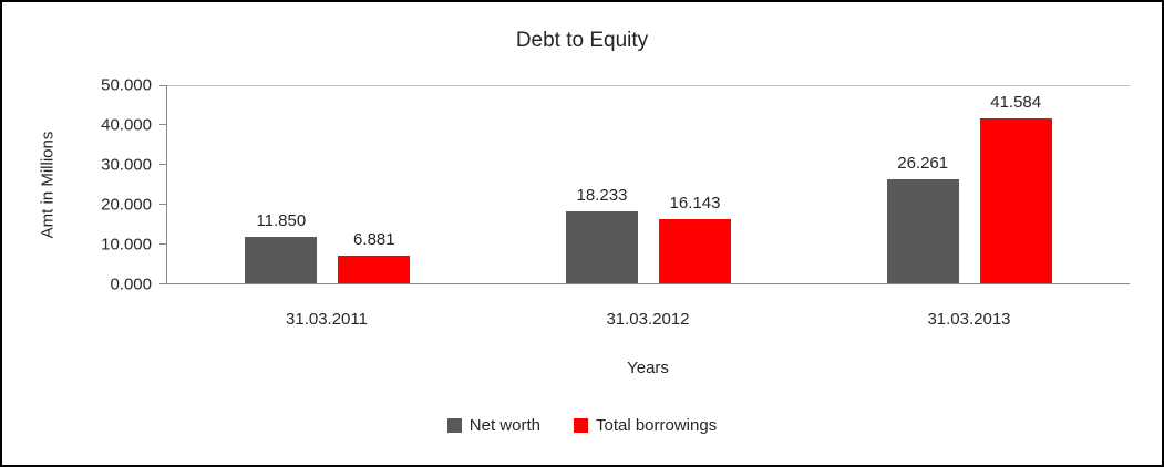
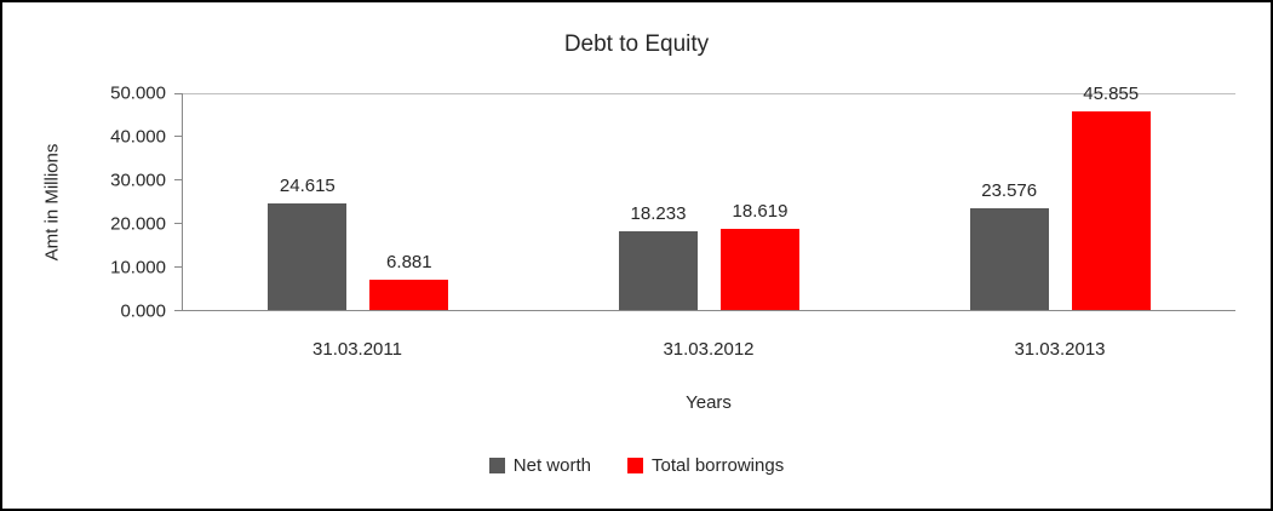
Net worth/31.03.2011: 11.850 -> 24.615
Total borrowings/31.03.2012: 16.143 -> 18.619
Net worth/31.03.2013: 26.261 -> 23.576
Total borrowings/31.03.2013: 41.584 -> 45.855
